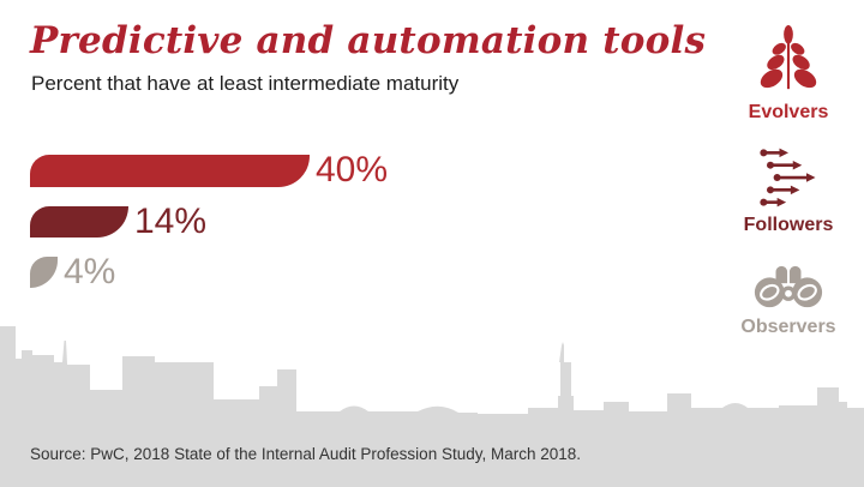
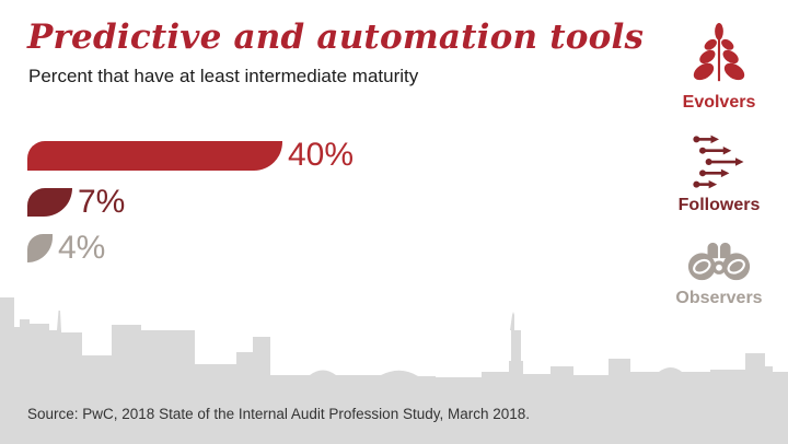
Followers: 14% -> 7%
